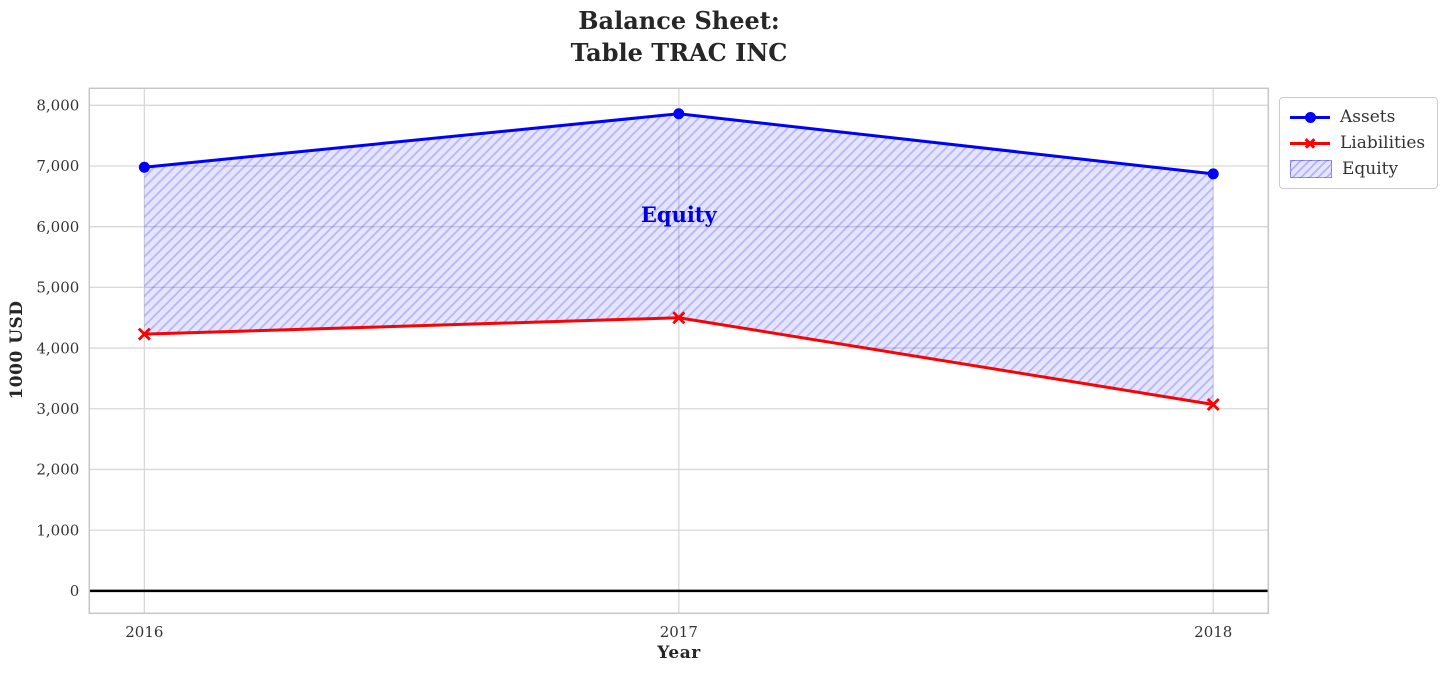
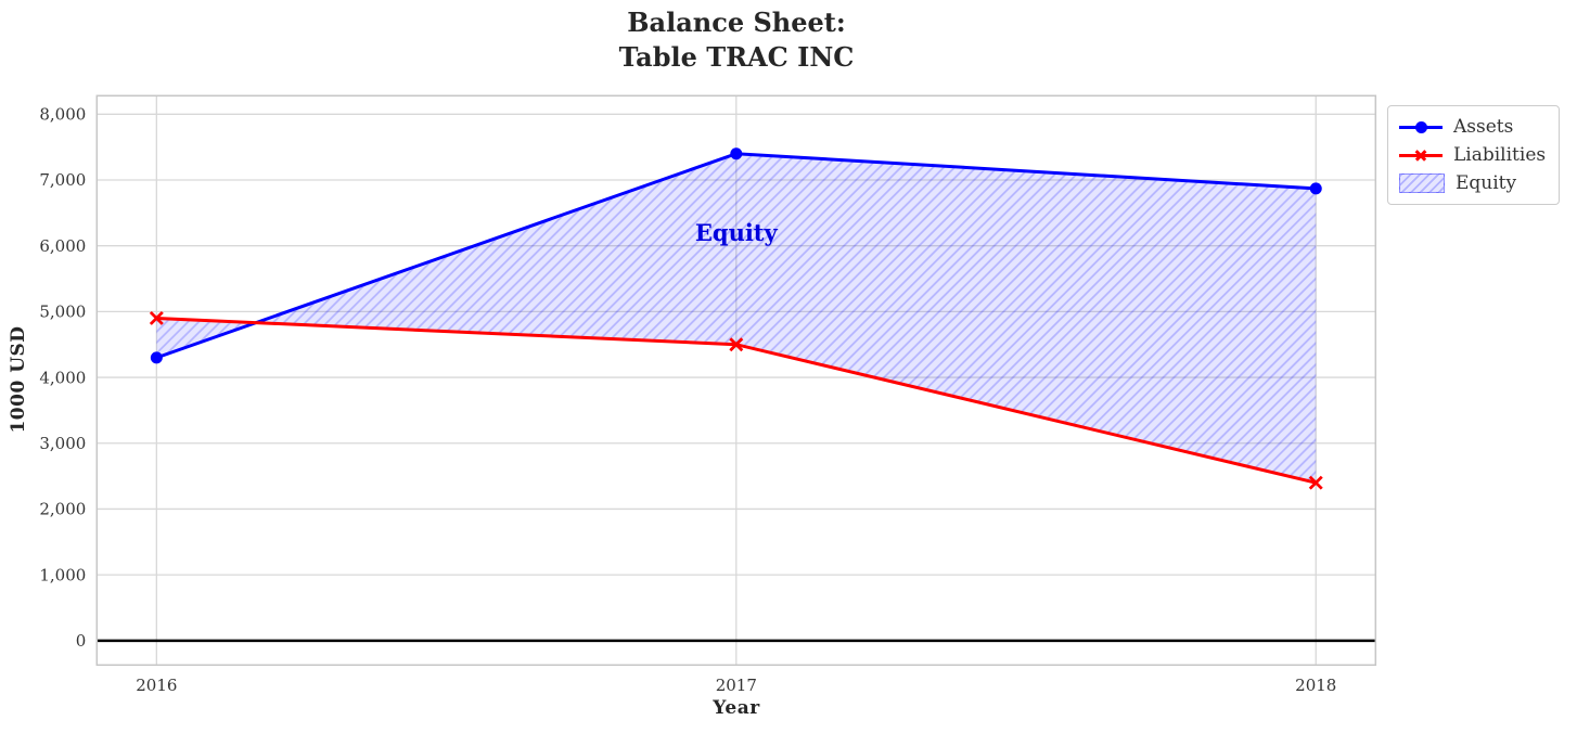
Assets/2016: 7000 -> 4300
Liabilities/2016: 4200 -> 4900
Assets/2017: 7900 -> 7400
Liabilities/2018: 3100 -> 2400
